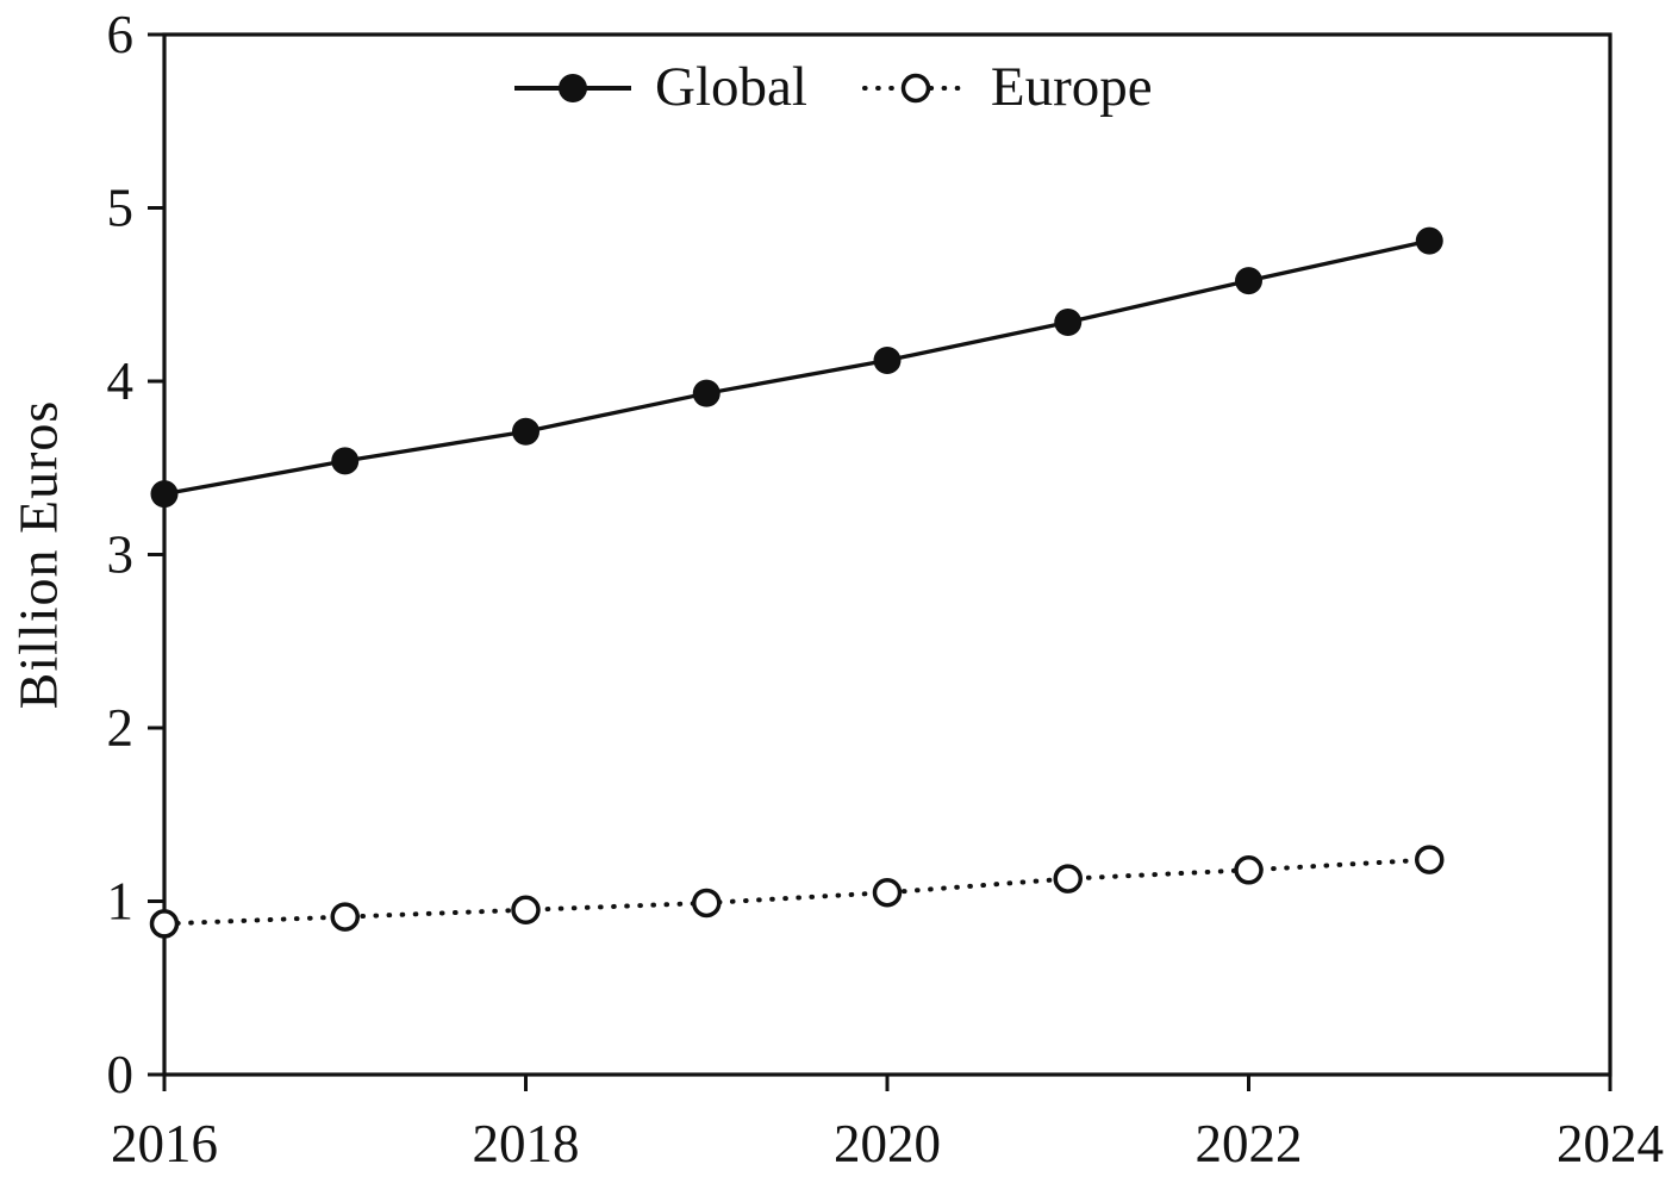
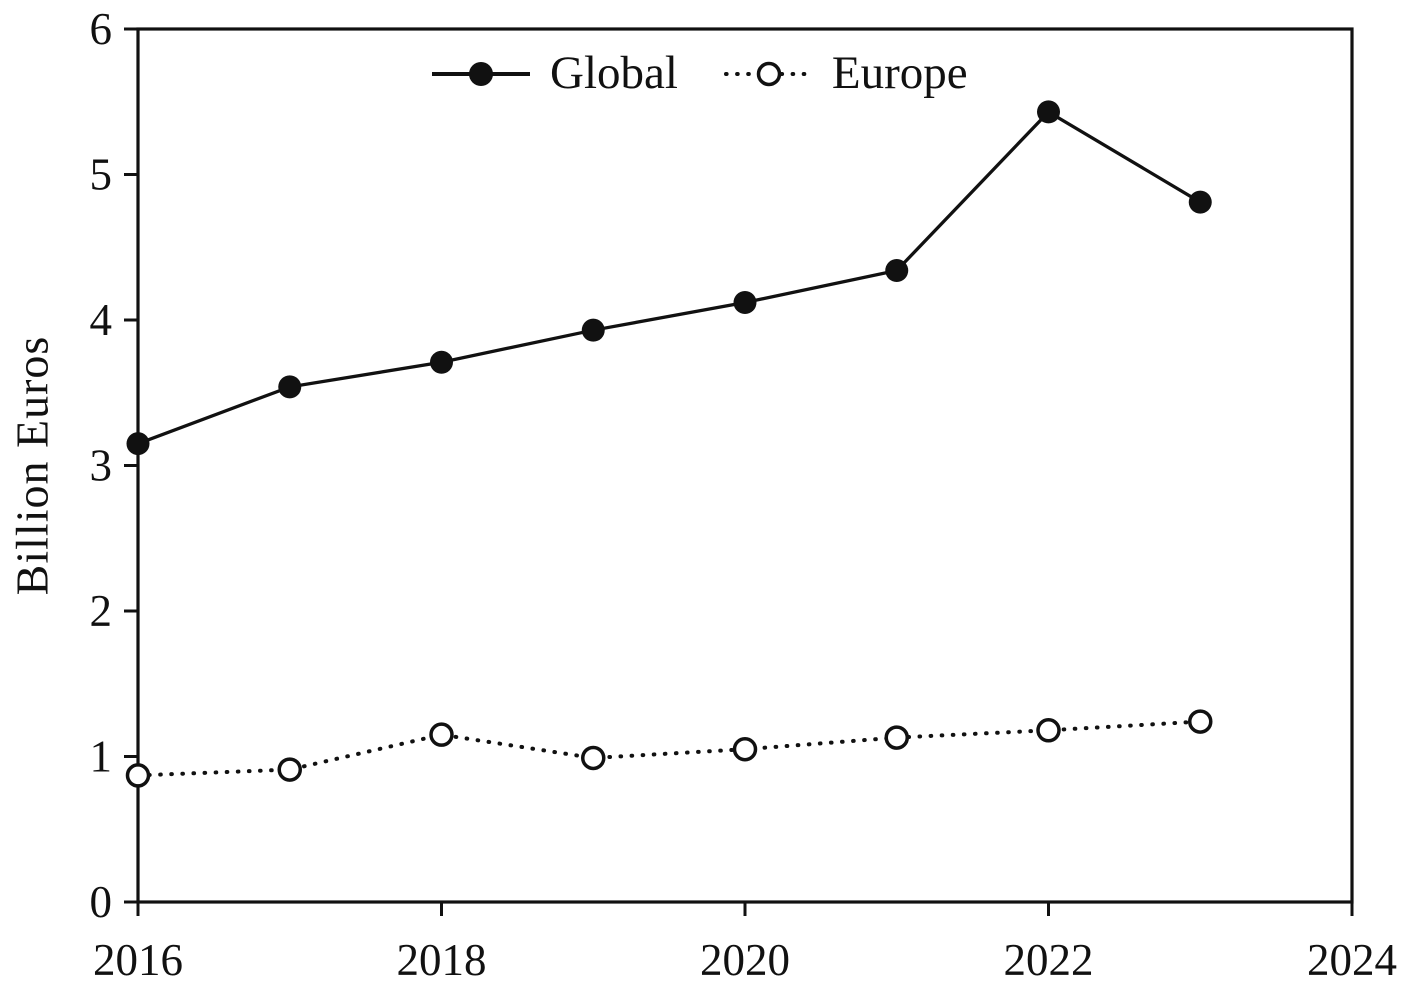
Global/2016: 3.35 -> 3.15
Europe/2018: 0.95 -> 1.15
Global/2022: 4.58 -> 5.43
